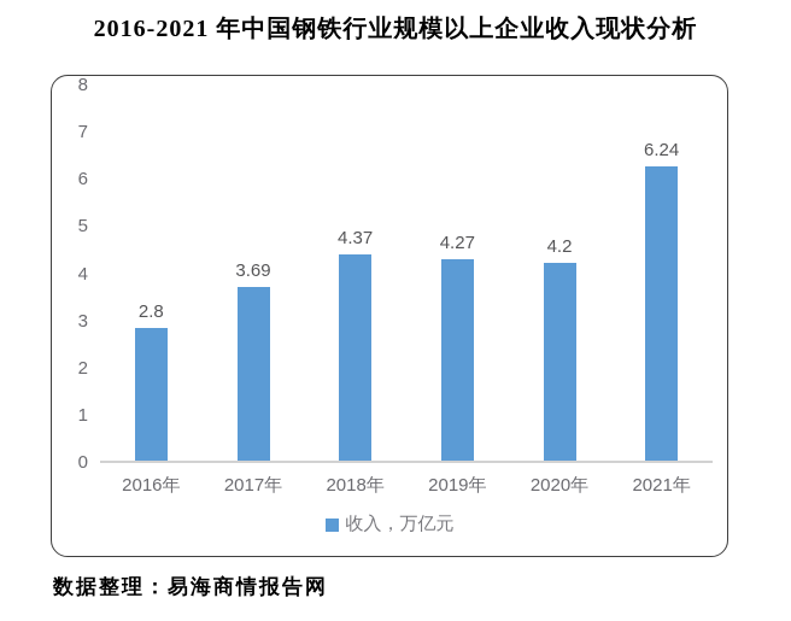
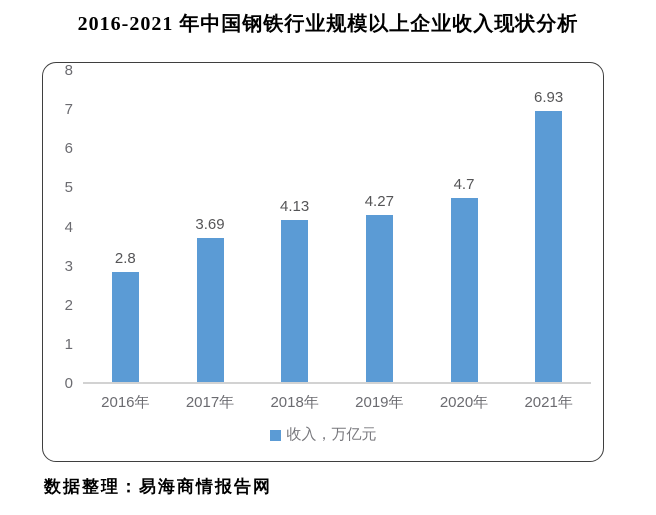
2018年: 4.37 -> 4.13
2020年: 4.2 -> 4.7
2021年: 6.24 -> 6.93
